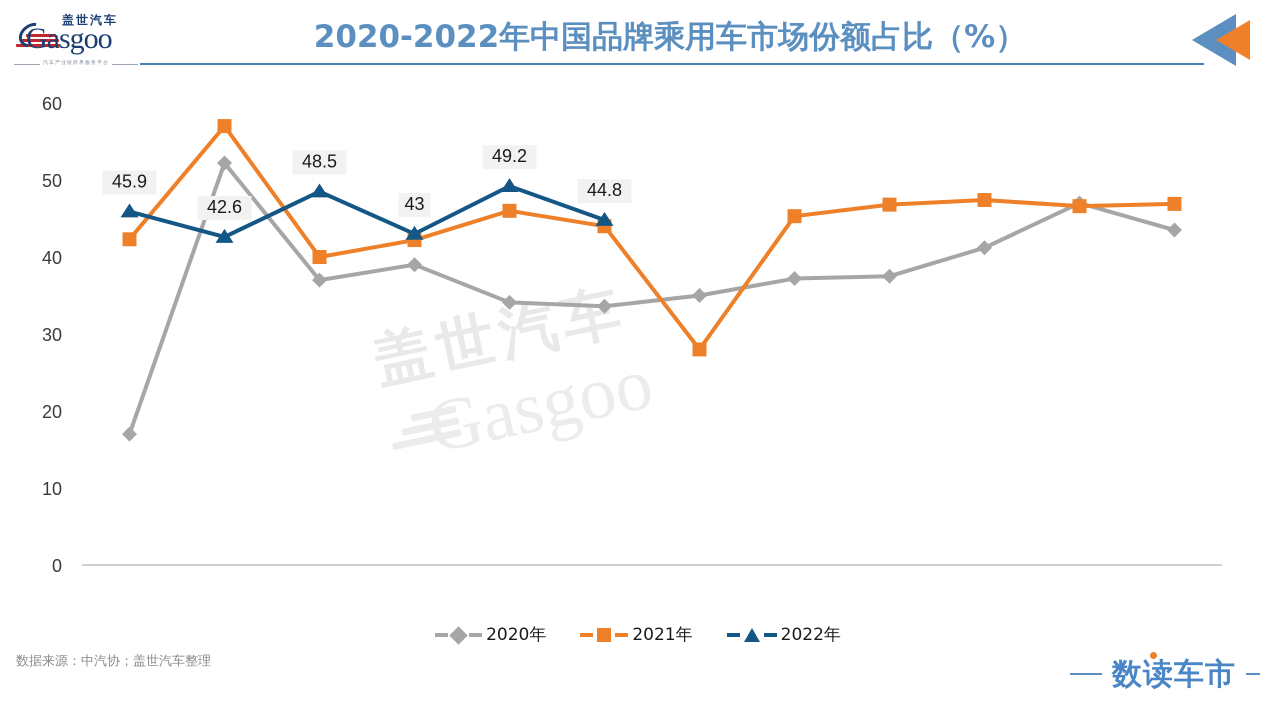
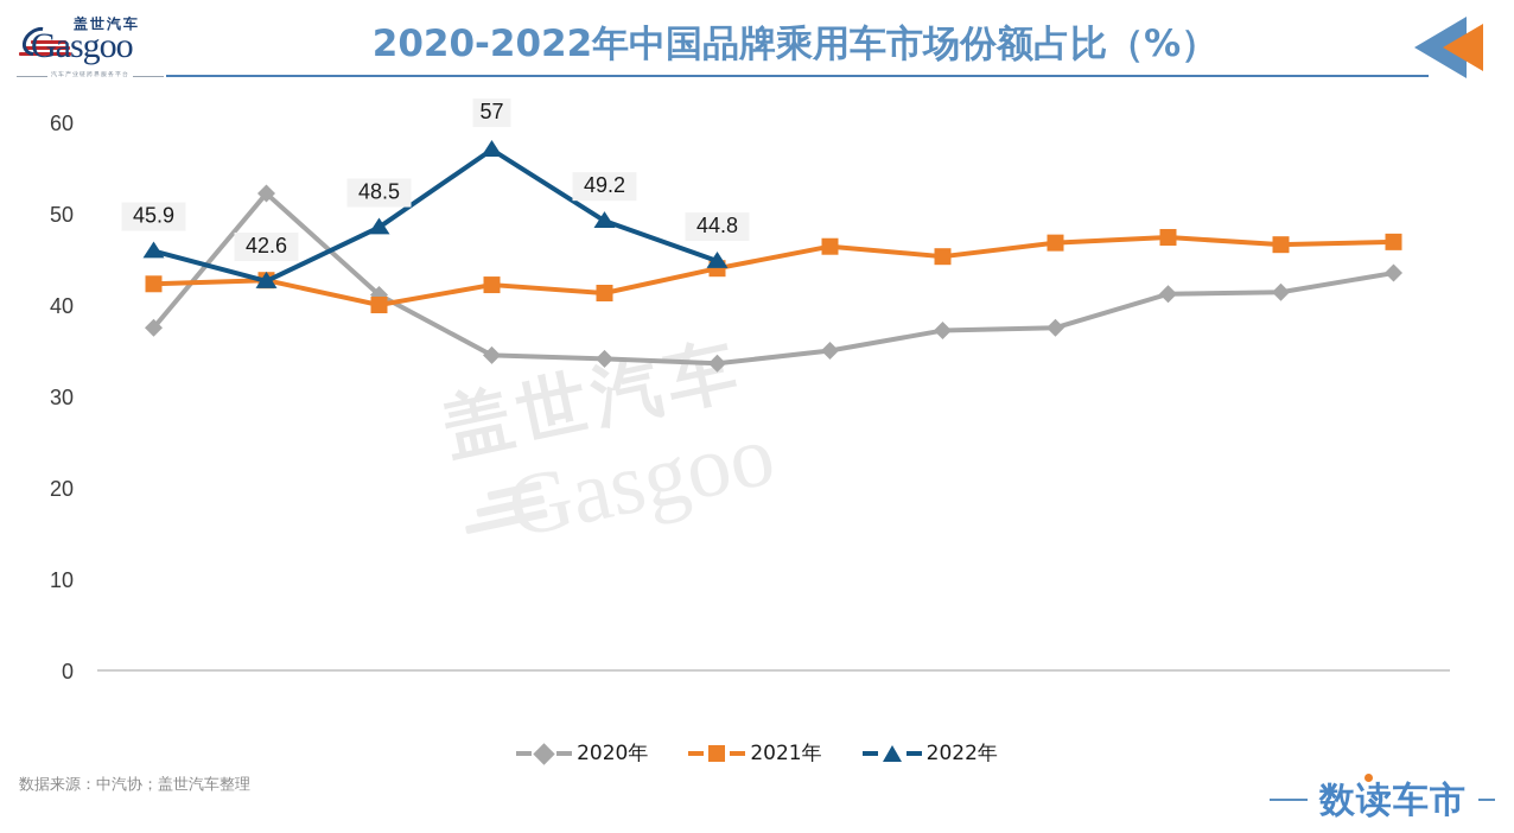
2020年/1月: 17 -> 38
2021年/2月: 57 -> 43
2020年/3月: 37 -> 41
2020年/4月: 39 -> 34
2022年/4月: 43 -> 57
2021年/5月: 46 -> 41
2021年/7月: 28 -> 46
2020年/11月: 47 -> 41
